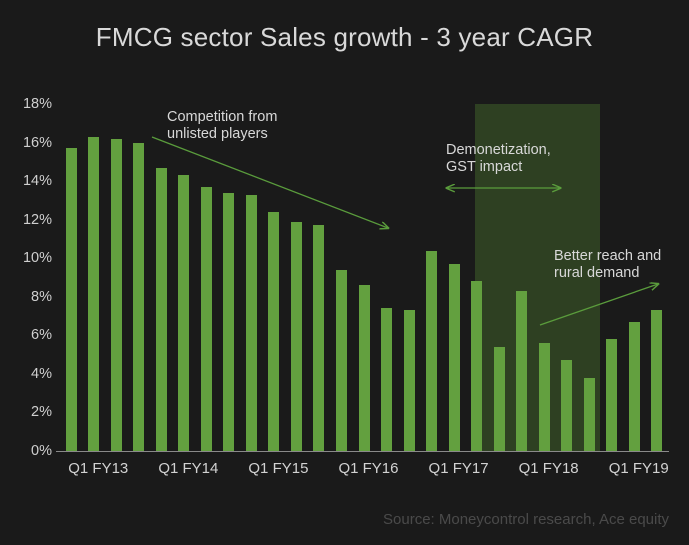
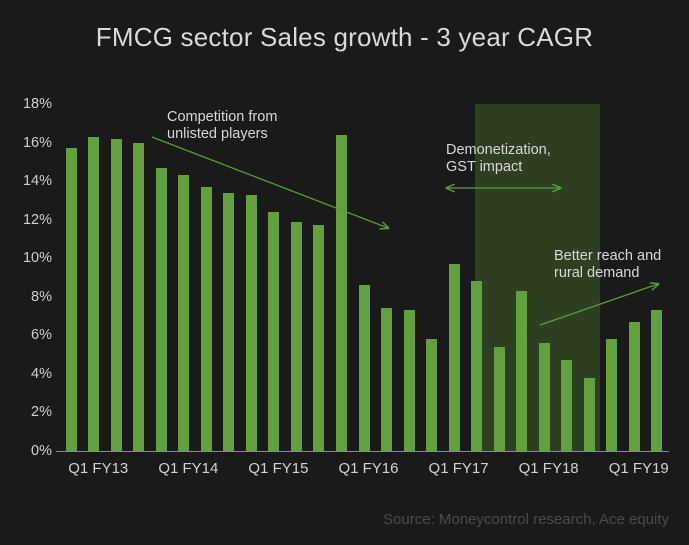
Q1 FY16: 9.4% -> 16.4%
Q1 FY17: 10.4% -> 5.8%
